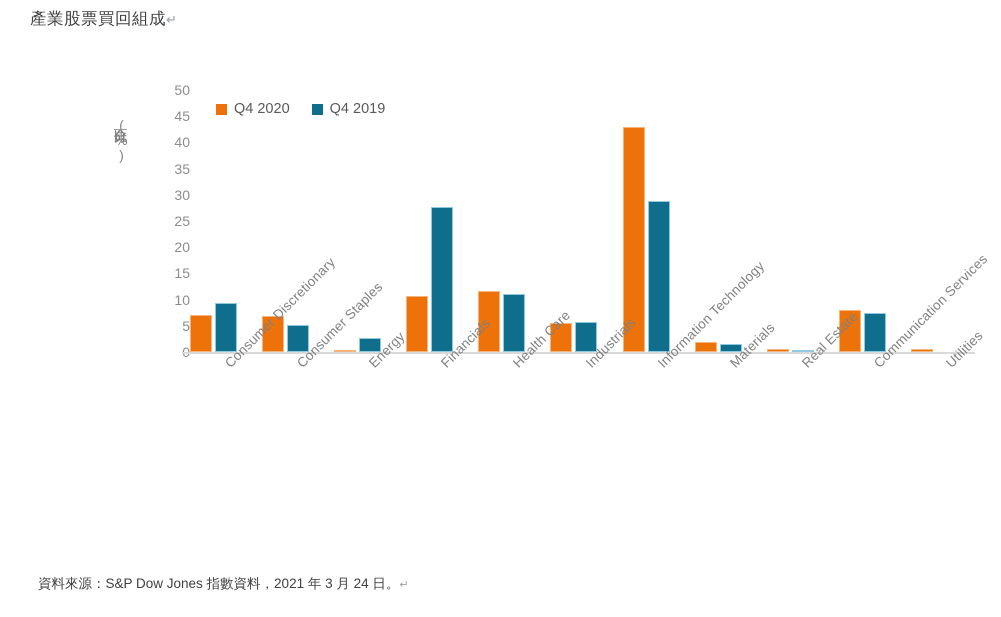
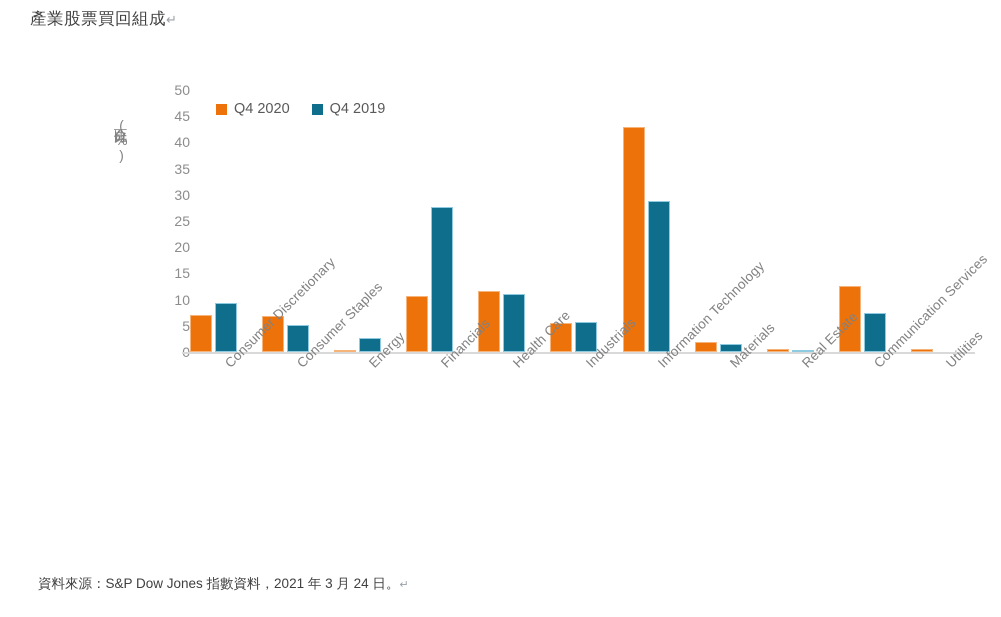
Q4 2020/Communication Services: 8 -> 13
